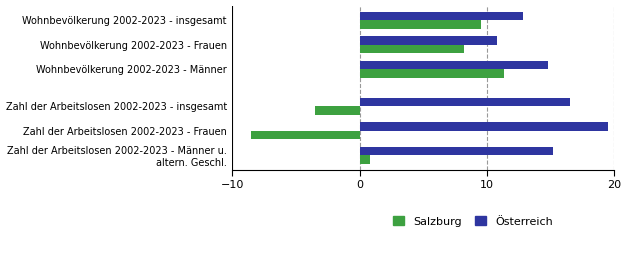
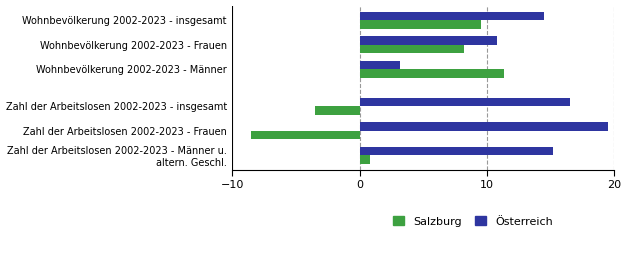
Österreich/Wohnbevölkerung 2002-2023 - insgesamt: 12.8 -> 14.5
Österreich/Wohnbevölkerung 2002-2023 - Männer: 14.8 -> 3.2
